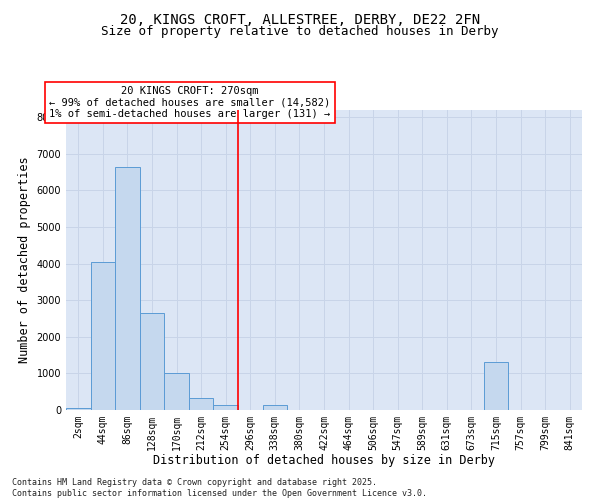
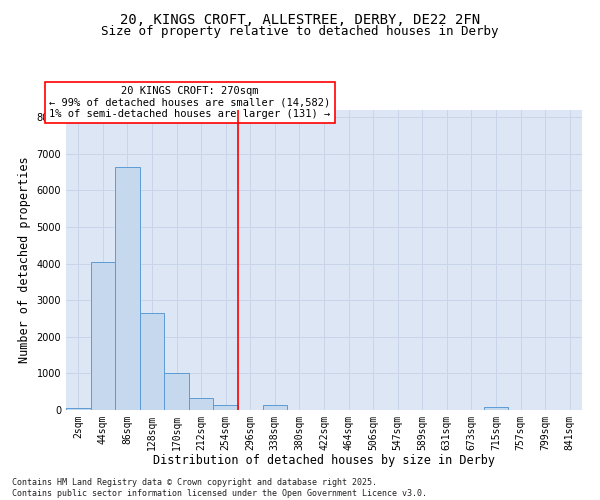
715sqm: 1300 -> 70
